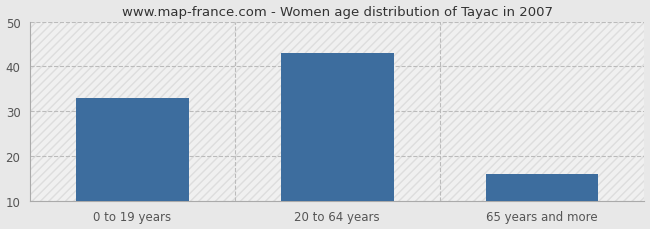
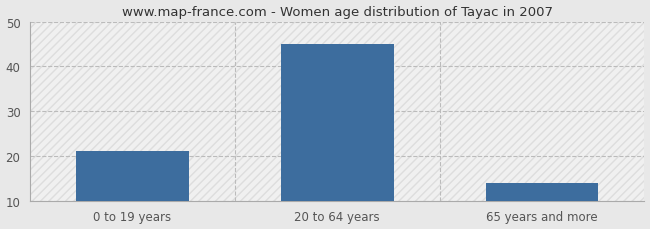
0 to 19 years: 33 -> 21
20 to 64 years: 43 -> 45
65 years and more: 16 -> 14
